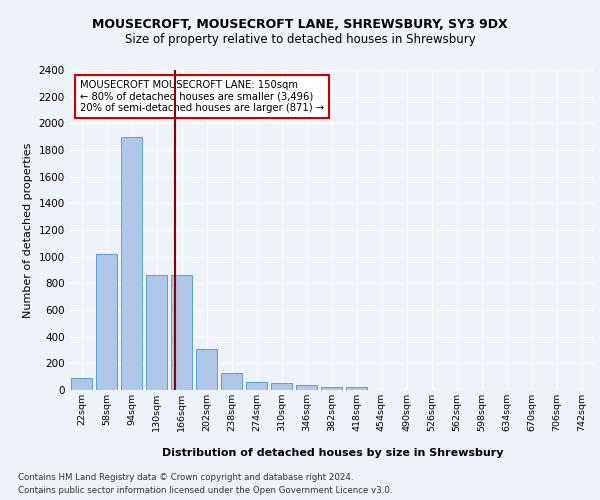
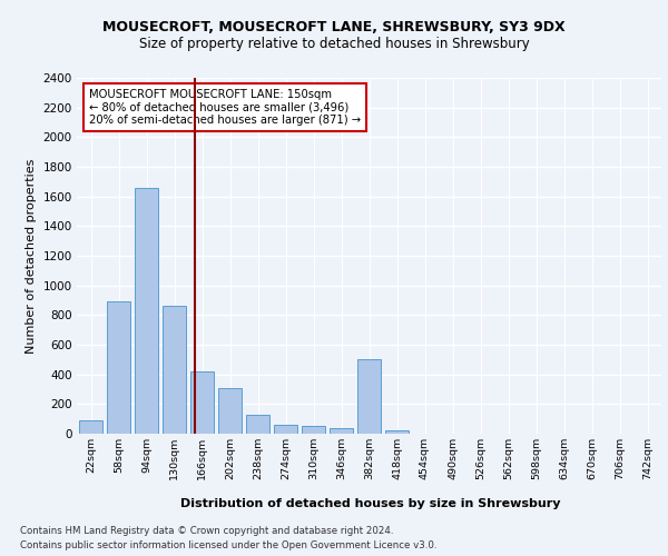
58sqm: 1020 -> 890
94sqm: 1900 -> 1660
166sqm: 860 -> 420
382sqm: 20 -> 500
